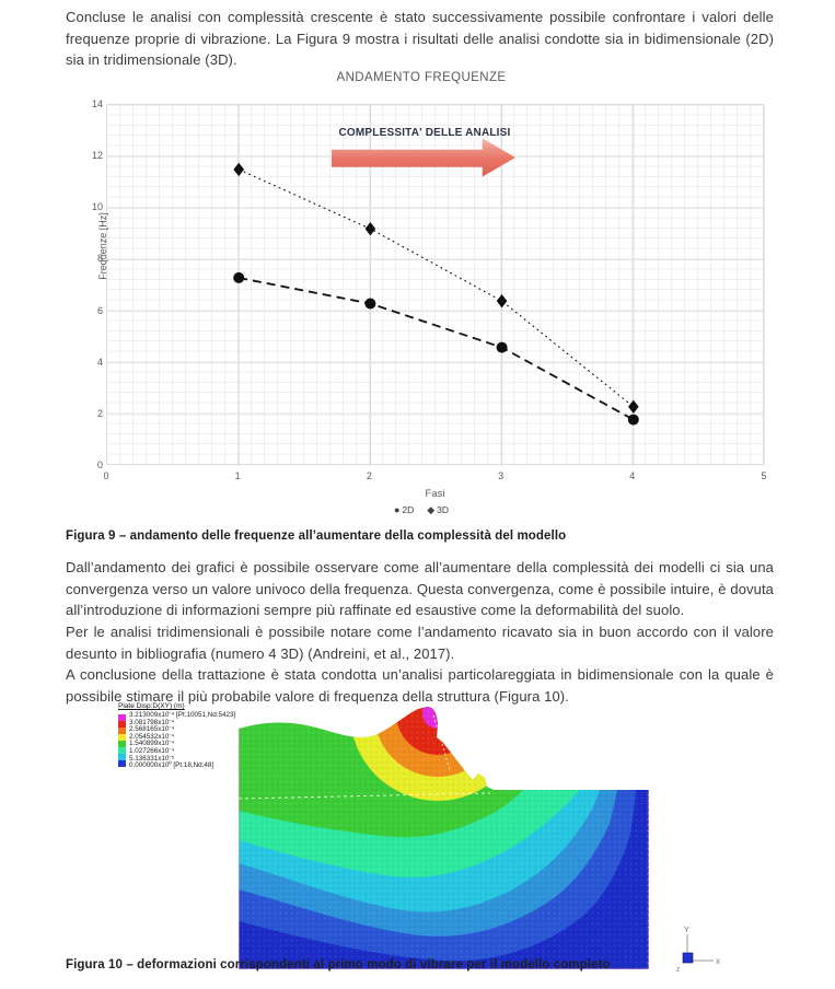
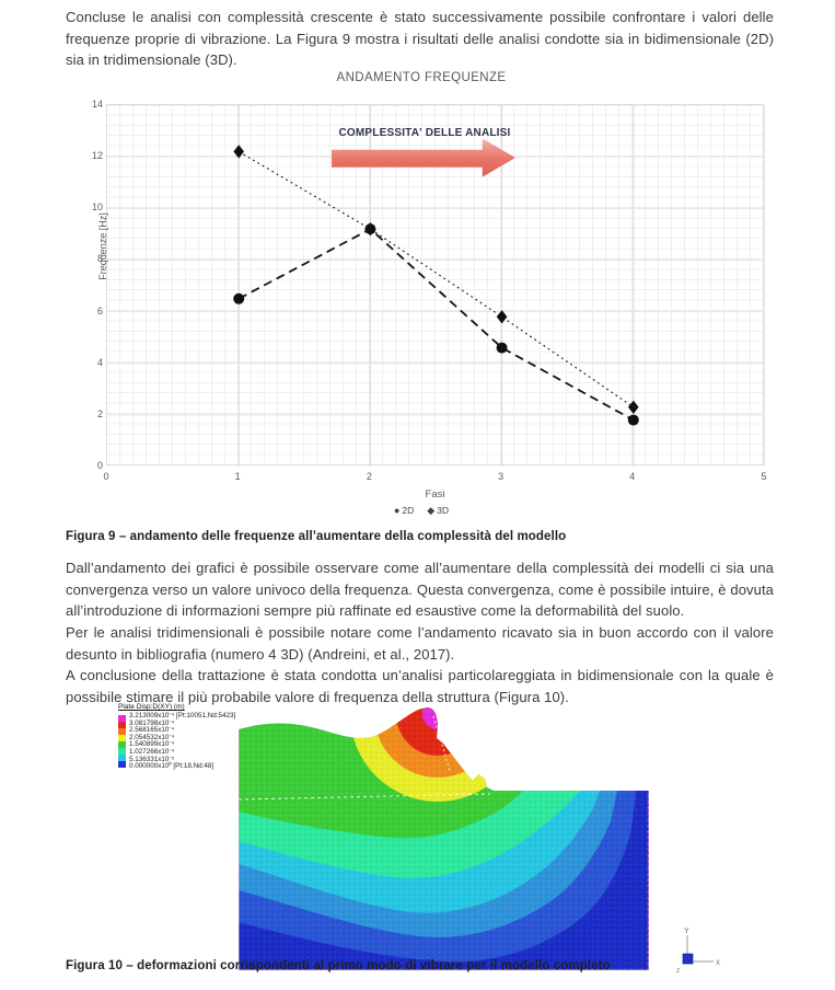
2D/1: 7.3 -> 6.5
3D/1: 11.5 -> 12.2
2D/2: 6.3 -> 9.2
3D/3: 6.4 -> 5.8
